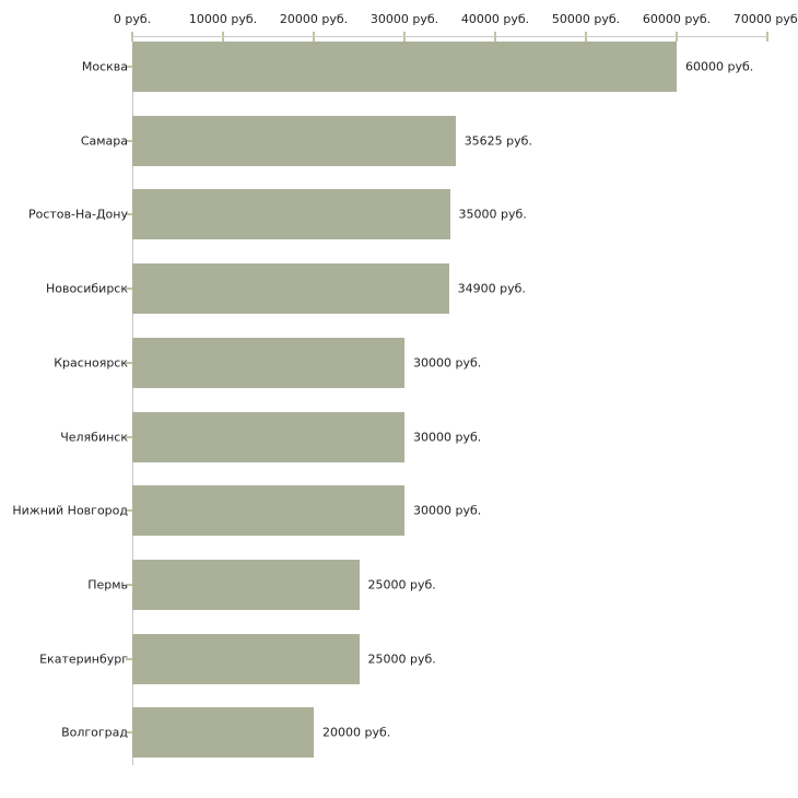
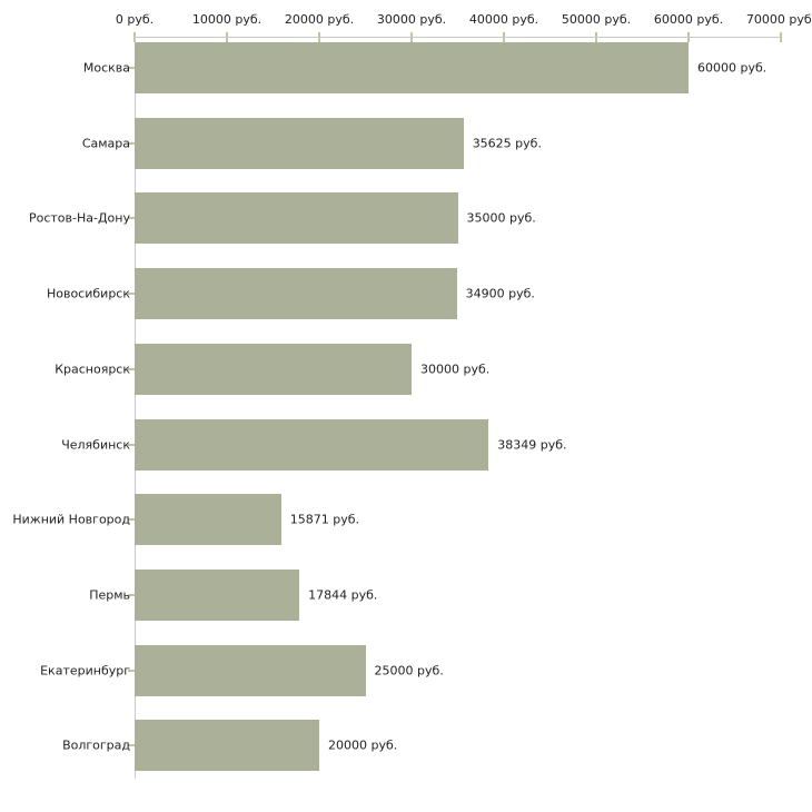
Челябинск: 30000 -> 38349
Нижний Новгород: 30000 -> 15871
Пермь: 25000 -> 17844
